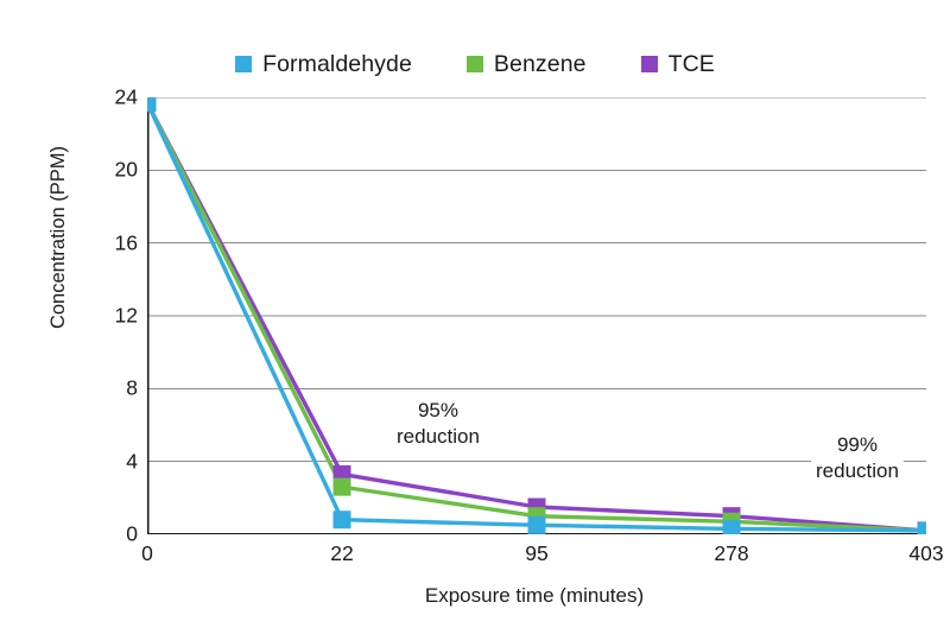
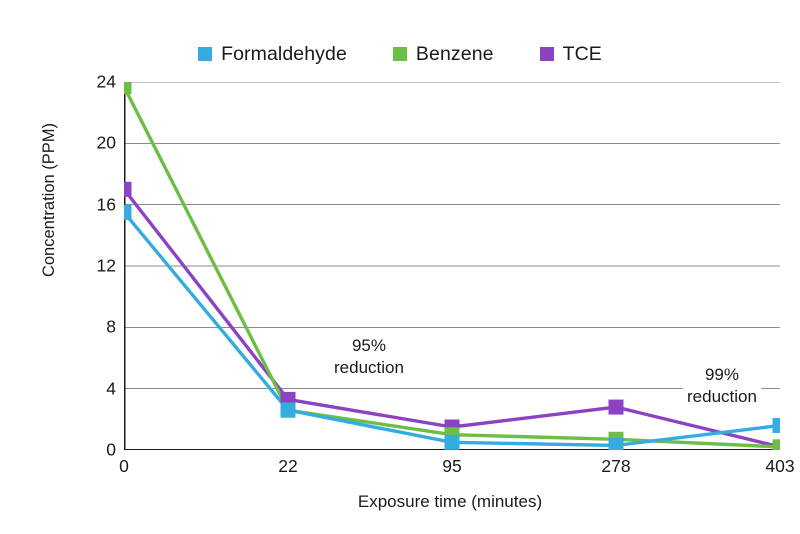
Formaldehyde/0: 23.7 -> 15.5
TCE/0: 23.7 -> 17.0
Formaldehyde/22: 0.8 -> 2.6
TCE/278: 1.0 -> 2.8
Formaldehyde/403: 0.2 -> 1.6
